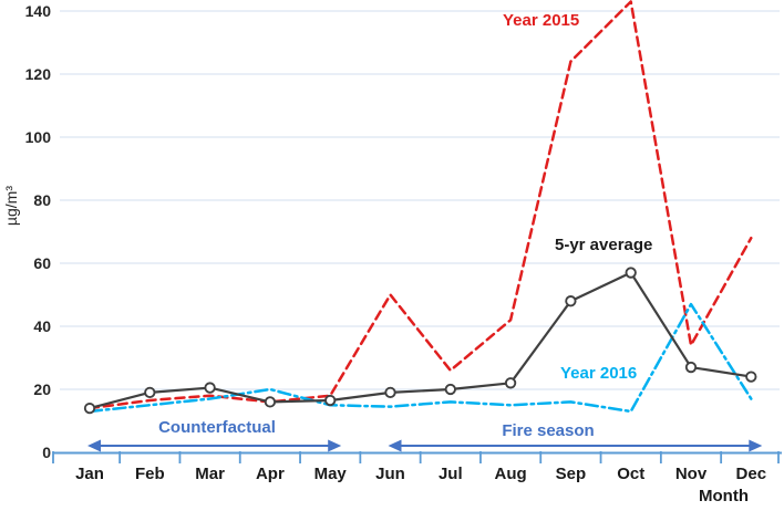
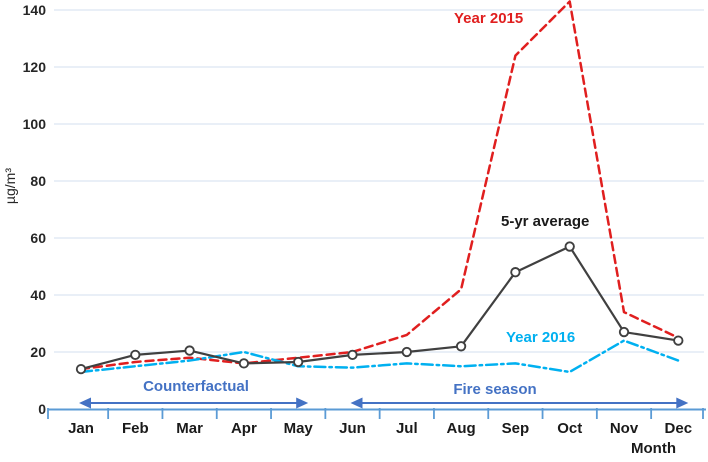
Year 2015/Jun: 50 -> 20
Year 2016/Nov: 47 -> 24
Year 2015/Dec: 68 -> 25
